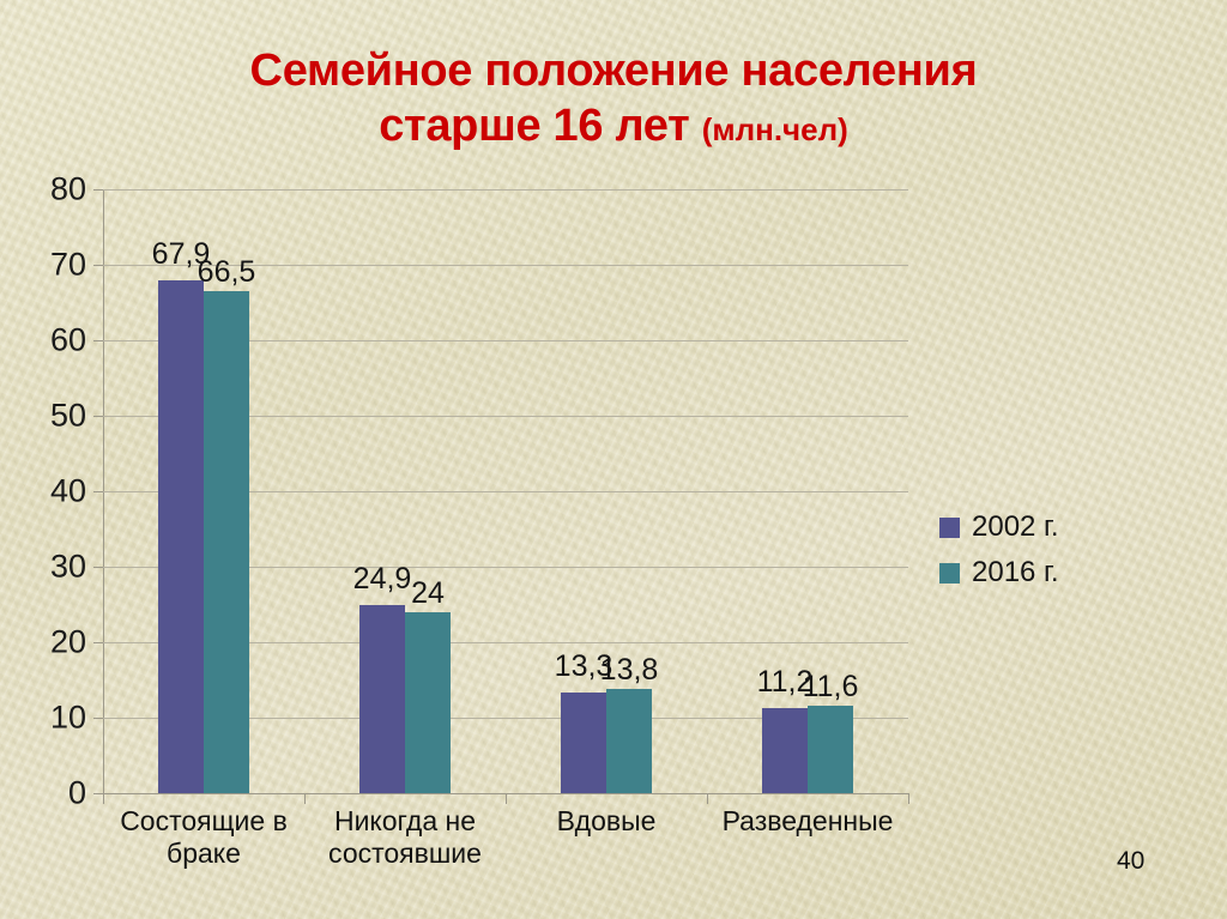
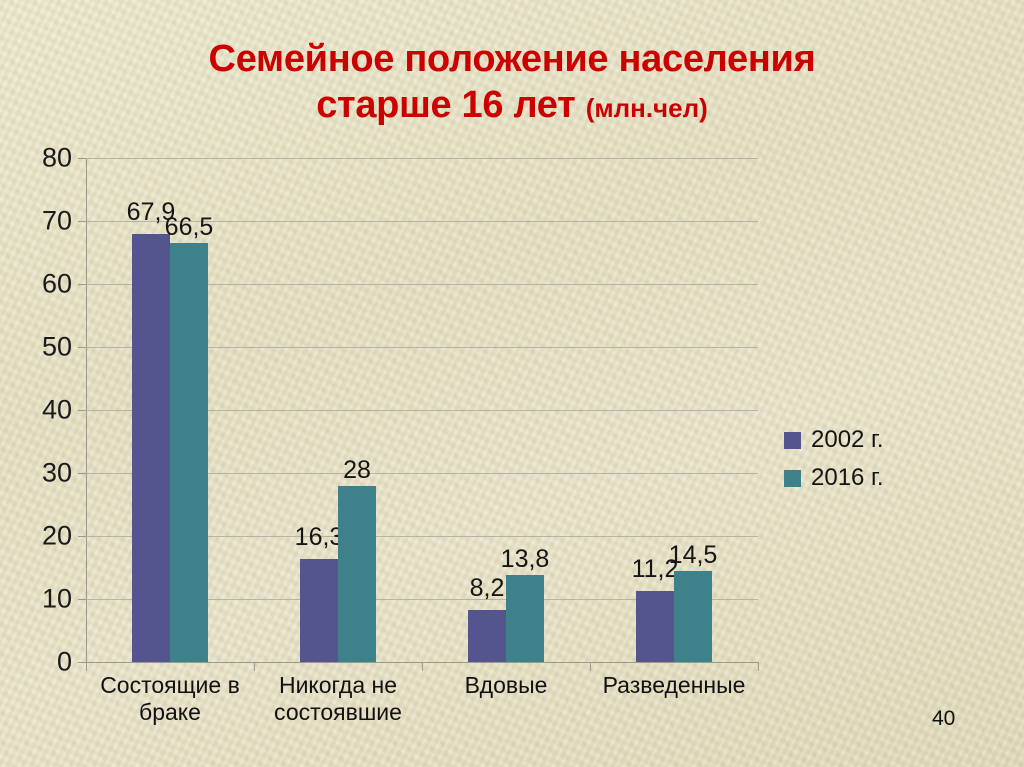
2002 г./Никогда не состоявшие: 24,9 -> 16,3
2016 г./Никогда не состоявшие: 24 -> 28
2002 г./Вдовые: 13,3 -> 8,2
2016 г./Разведенные: 11,6 -> 14,5
